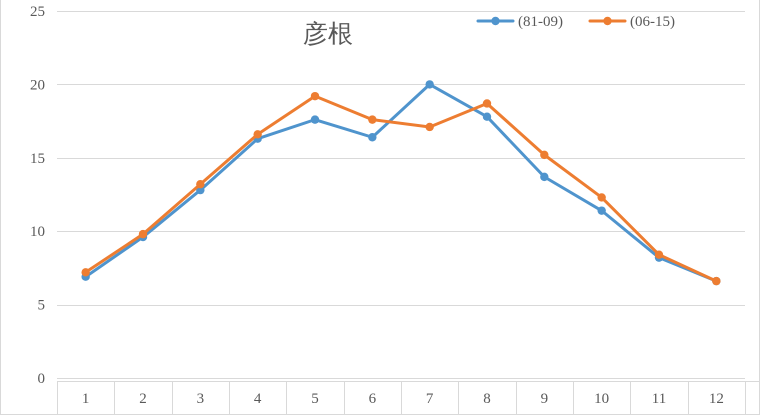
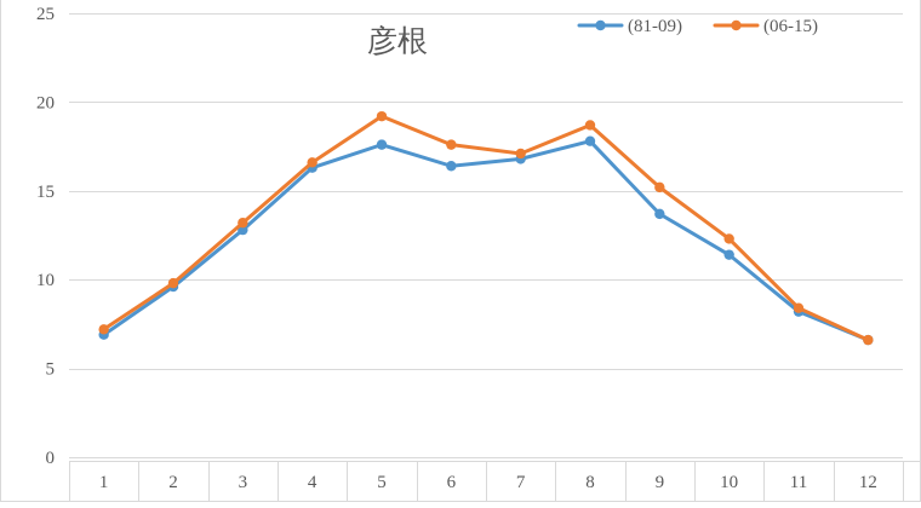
(81-09)/7: 20.0 -> 16.8
